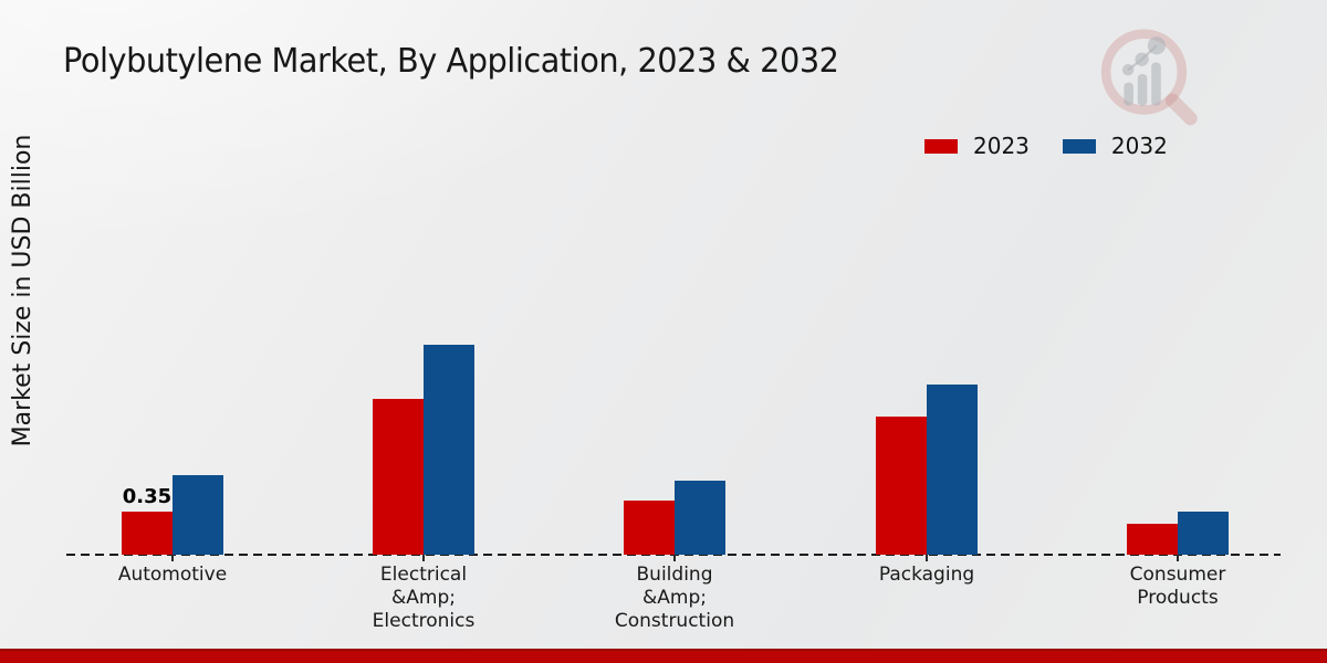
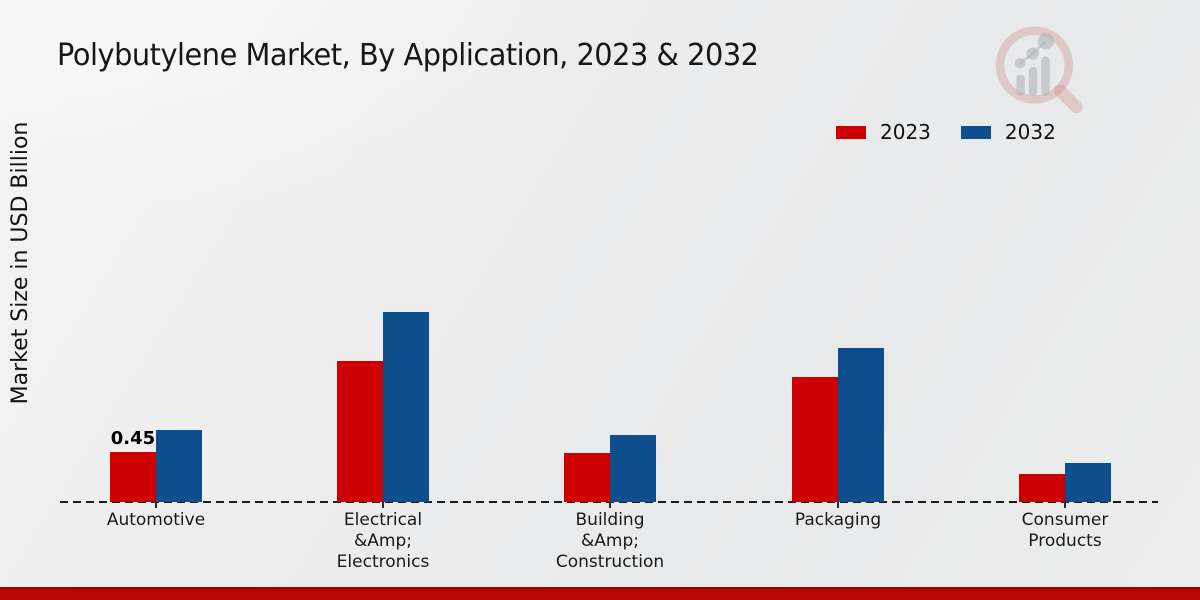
2023/Automotive: 0.35 -> 0.45
